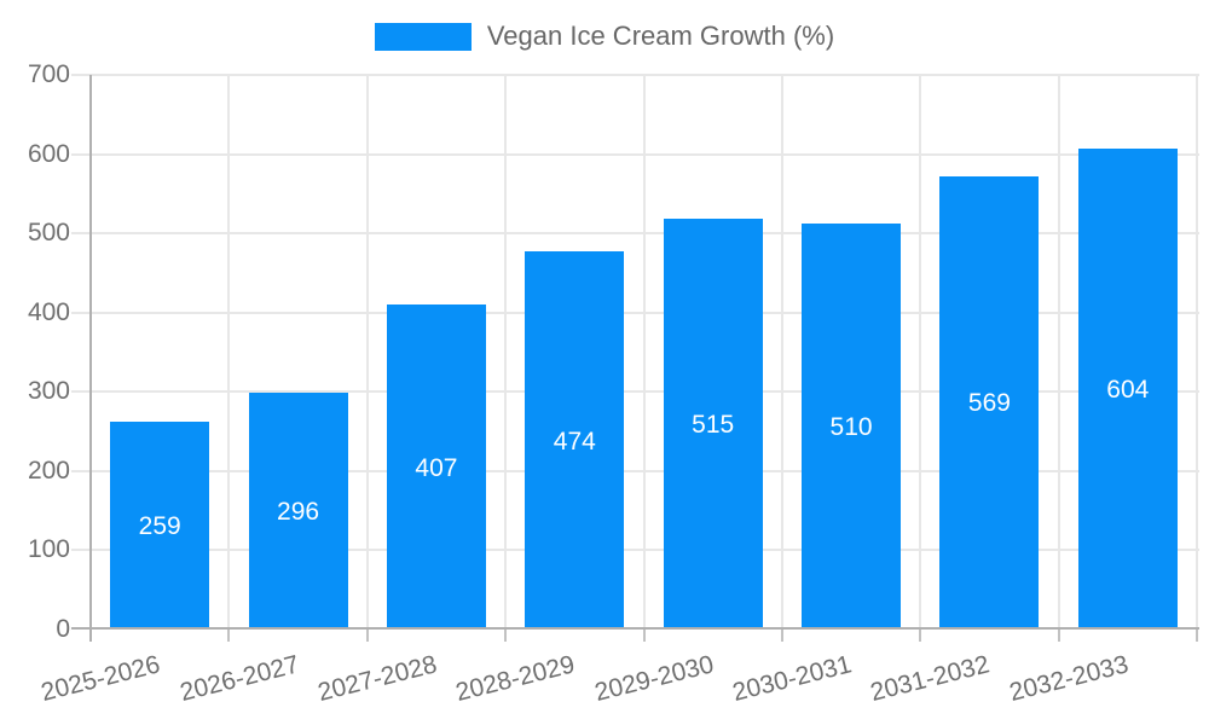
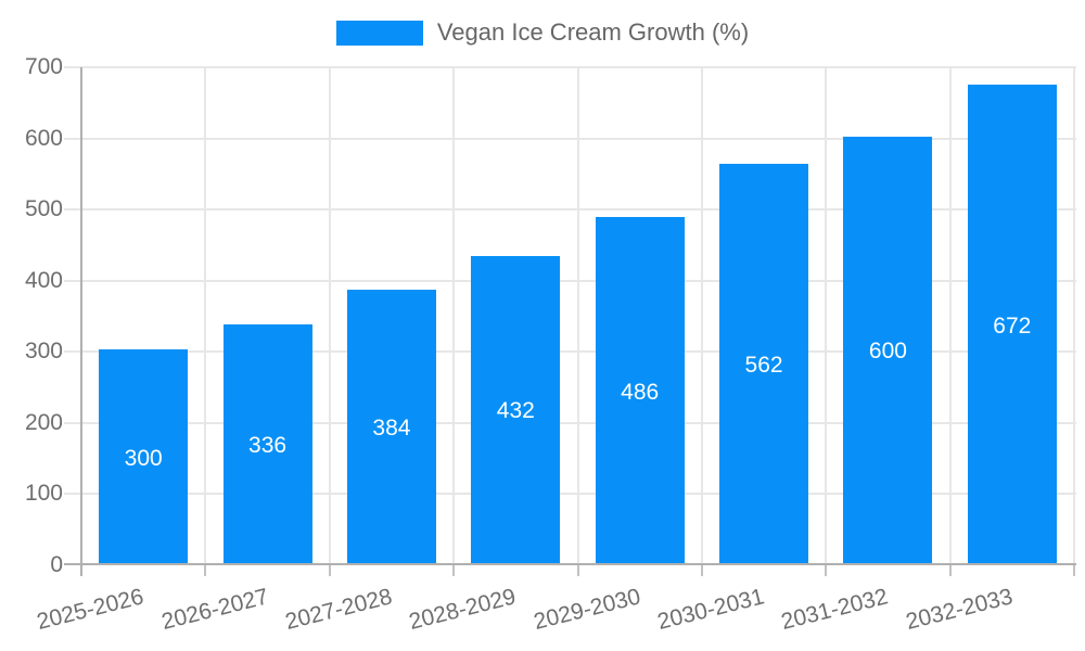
2025-2026: 259 -> 300
2026-2027: 296 -> 336
2027-2028: 407 -> 384
2028-2029: 474 -> 432
2029-2030: 515 -> 486
2030-2031: 510 -> 562
2031-2032: 569 -> 600
2032-2033: 604 -> 672
